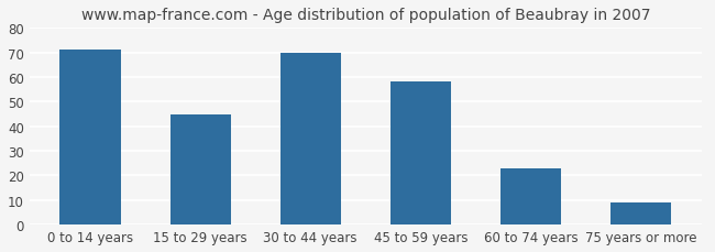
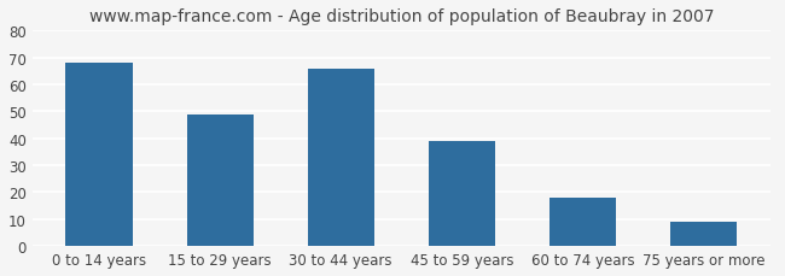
0 to 14 years: 71 -> 68
15 to 29 years: 45 -> 49
30 to 44 years: 70 -> 66
45 to 59 years: 58 -> 39
60 to 74 years: 23 -> 18
